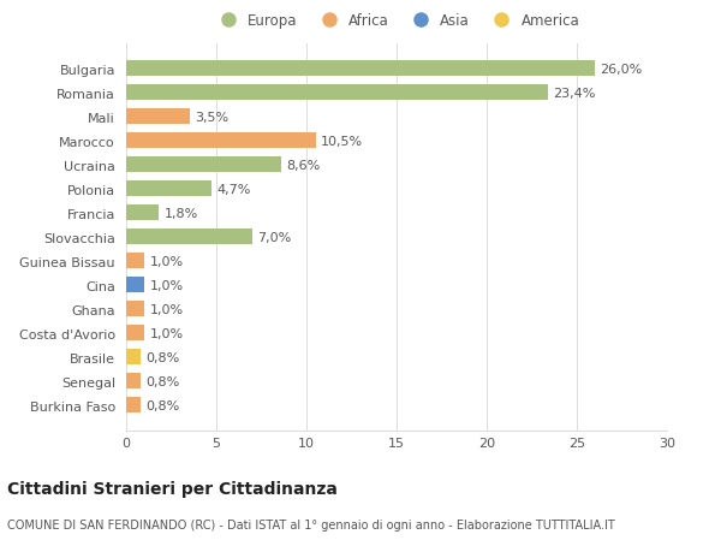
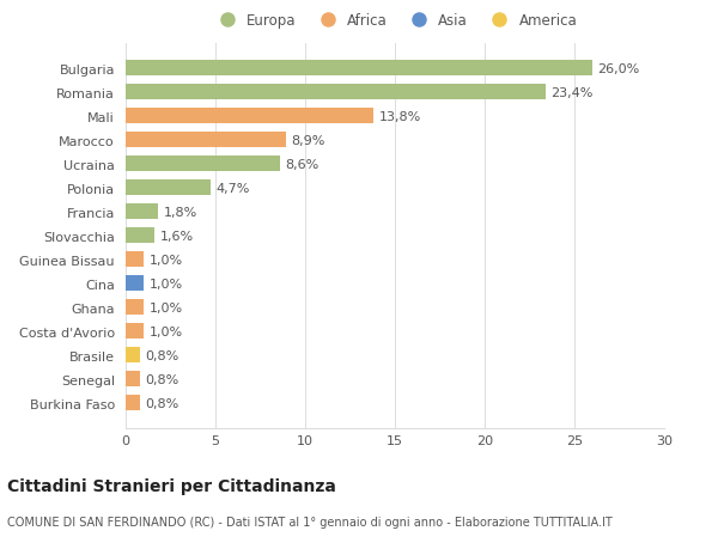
Mali: 3,5% -> 13,8%
Marocco: 10,5% -> 8,9%
Slovacchia: 7,0% -> 1,6%
